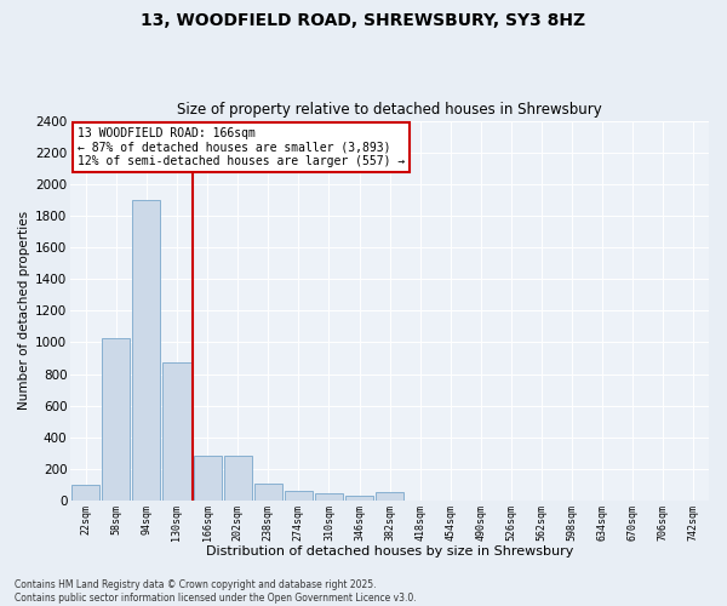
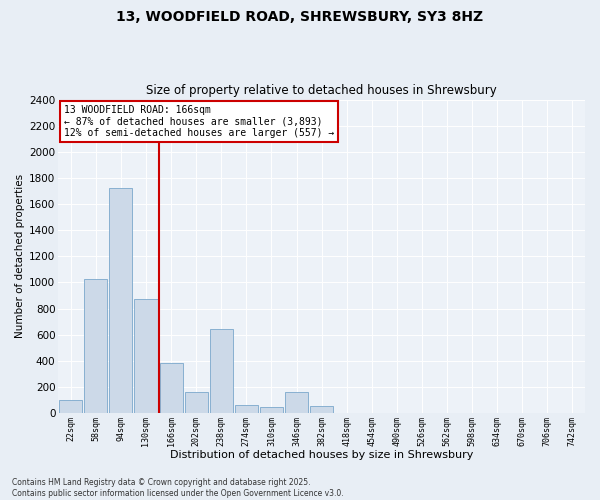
94sqm: 1900 -> 1720
166sqm: 280 -> 380
202sqm: 280 -> 160
238sqm: 110 -> 640
346sqm: 30 -> 160
